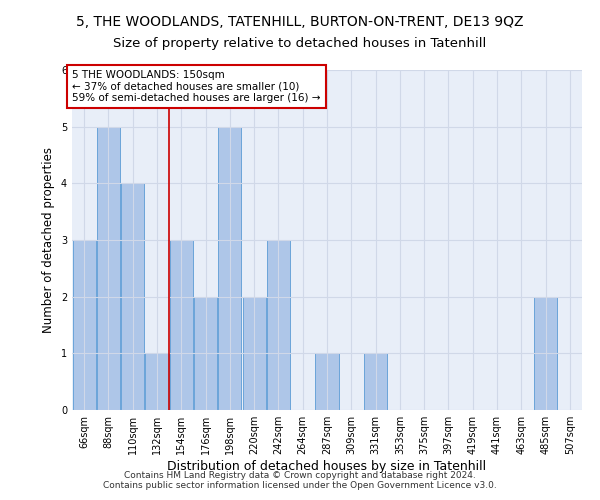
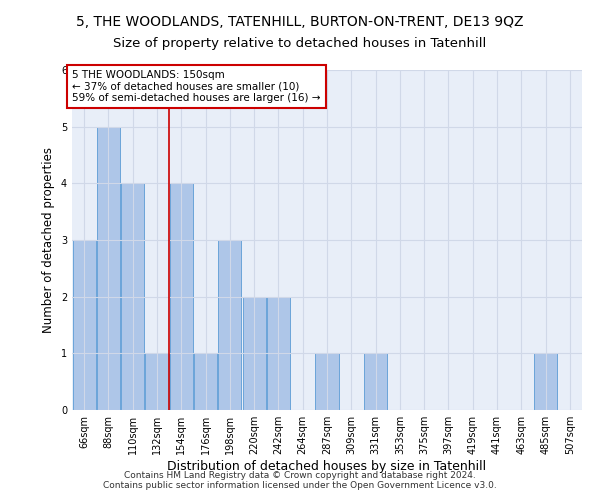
154sqm: 3 -> 4
176sqm: 2 -> 1
198sqm: 5 -> 3
242sqm: 3 -> 2
485sqm: 2 -> 1
